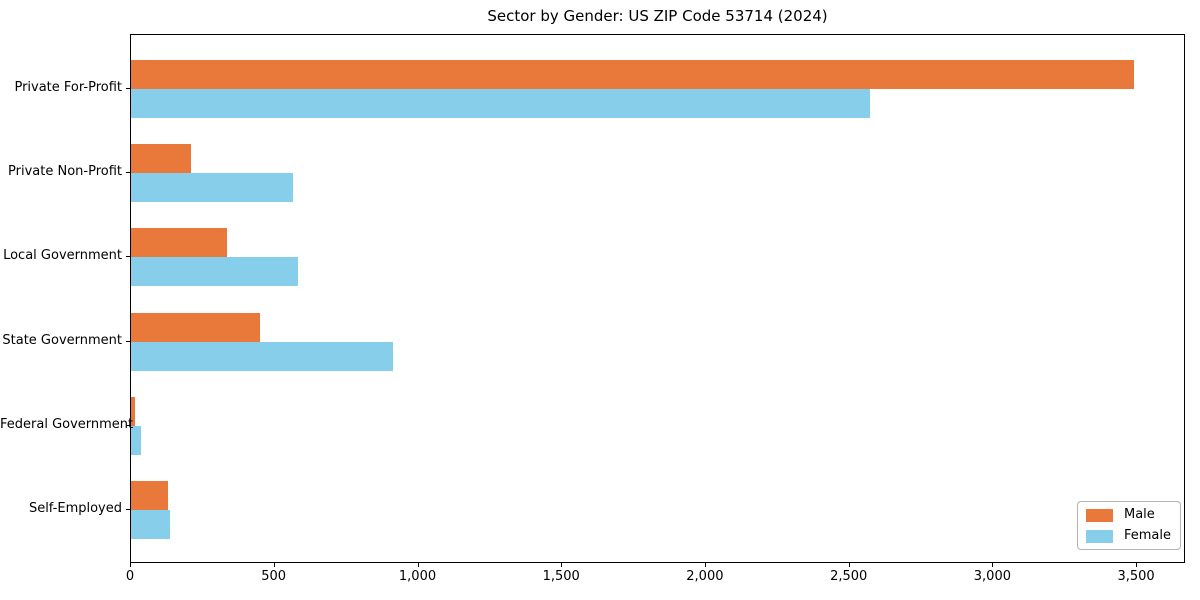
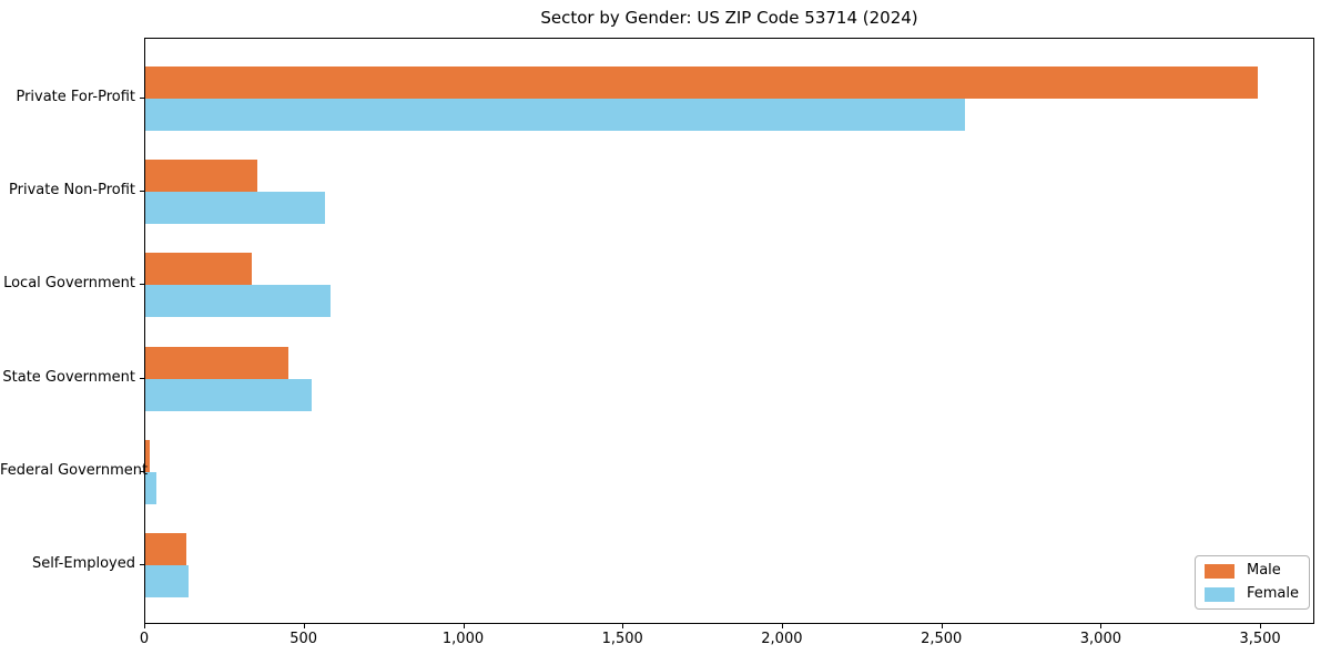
Male/Private Non-Profit: 210 -> 350
Female/State Government: 910 -> 520
